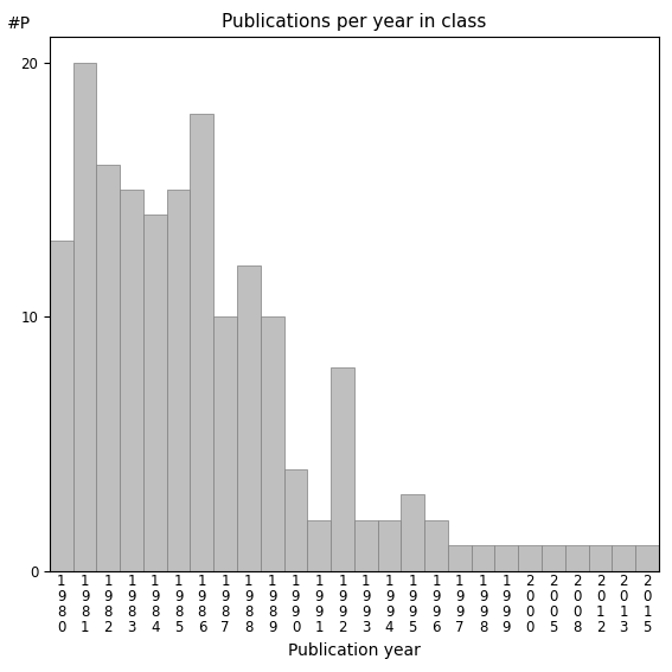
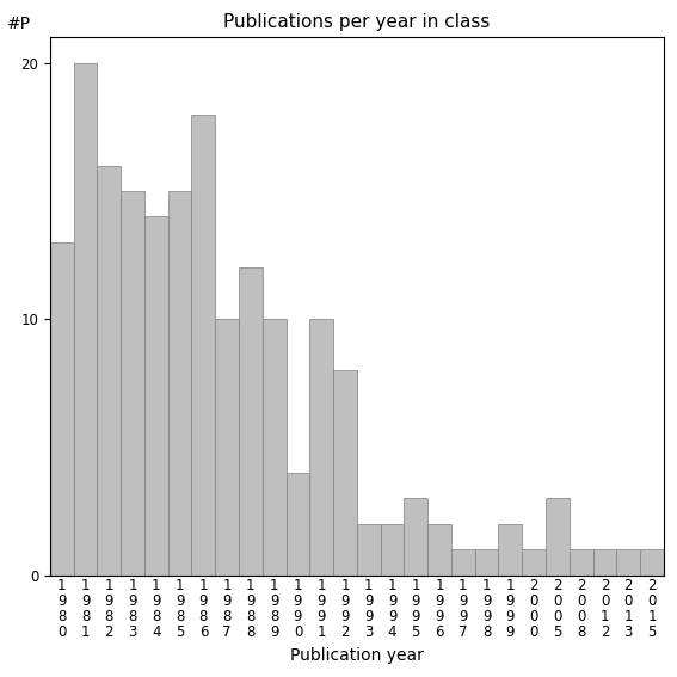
1 9 9 1: 2 -> 10
1 9 9 9: 1 -> 2
2 0 0 5: 1 -> 3
